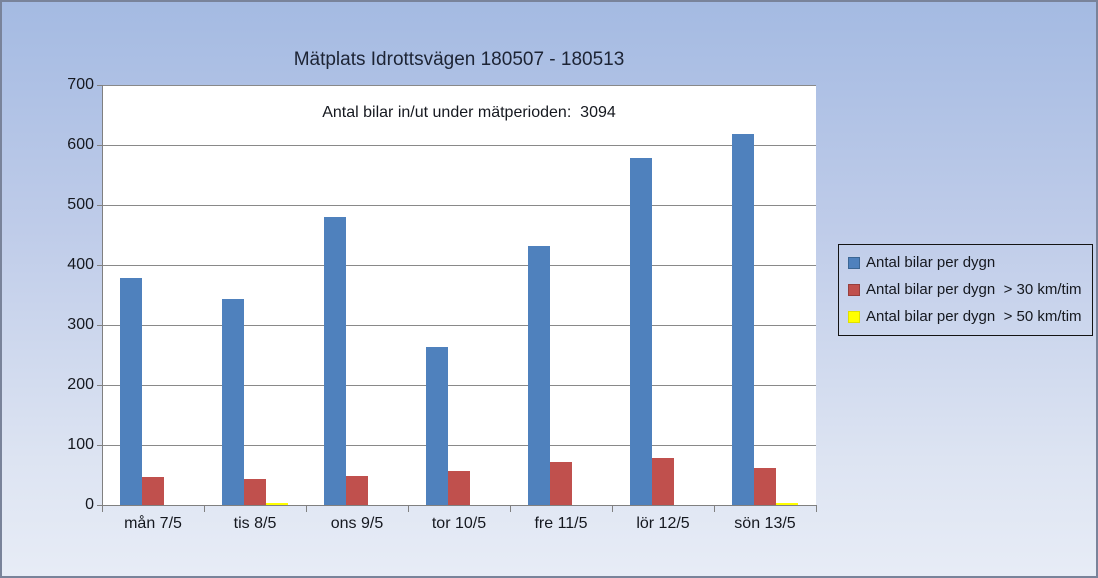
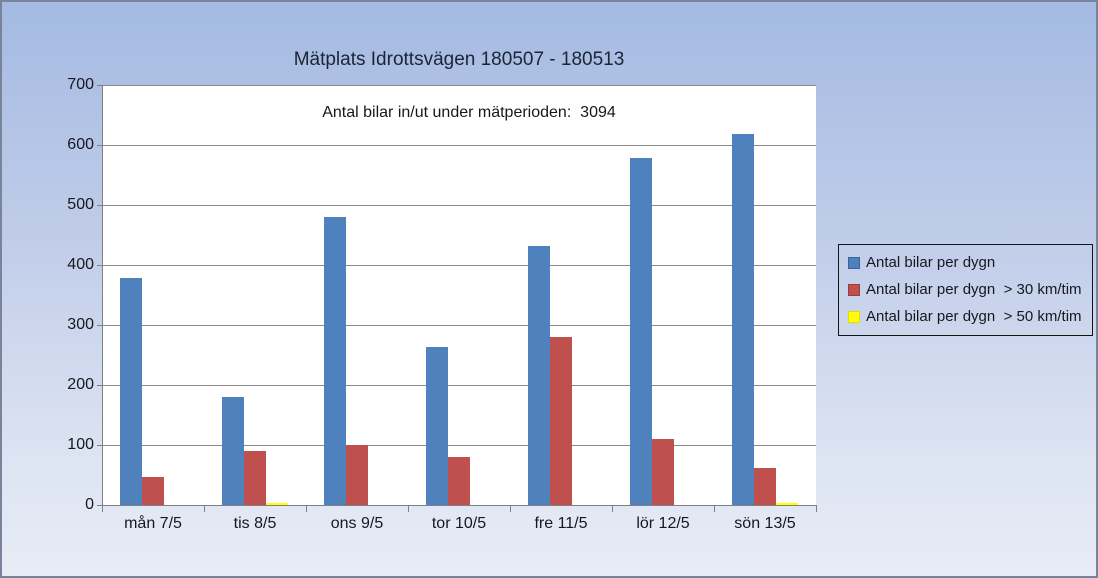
Antal bilar per dygn/tis 8/5: 340 -> 180
Antal bilar per dygn > 30 km/tim/tis 8/5: 40 -> 90
Antal bilar per dygn > 30 km/tim/ons 9/5: 50 -> 100
Antal bilar per dygn > 30 km/tim/tor 10/5: 60 -> 80
Antal bilar per dygn > 30 km/tim/fre 11/5: 70 -> 280
Antal bilar per dygn > 30 km/tim/lör 12/5: 80 -> 110
